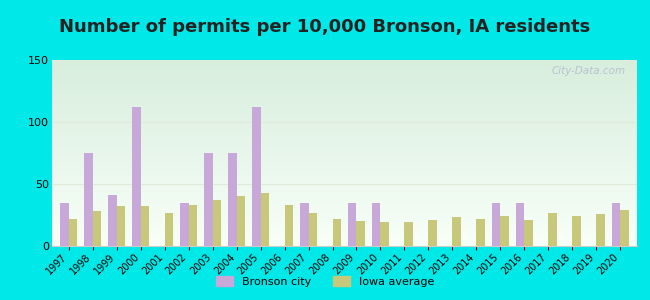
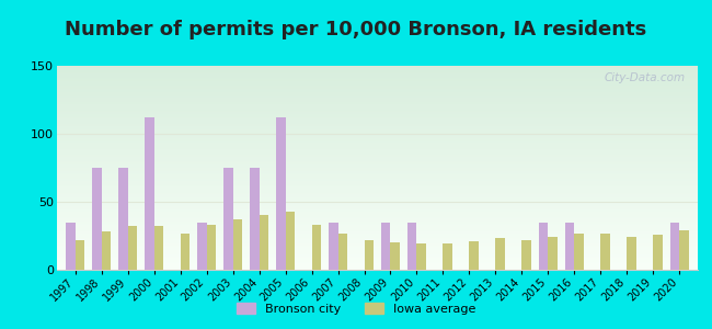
Bronson city/1999: 41 -> 75
Iowa average/2016: 21 -> 27
